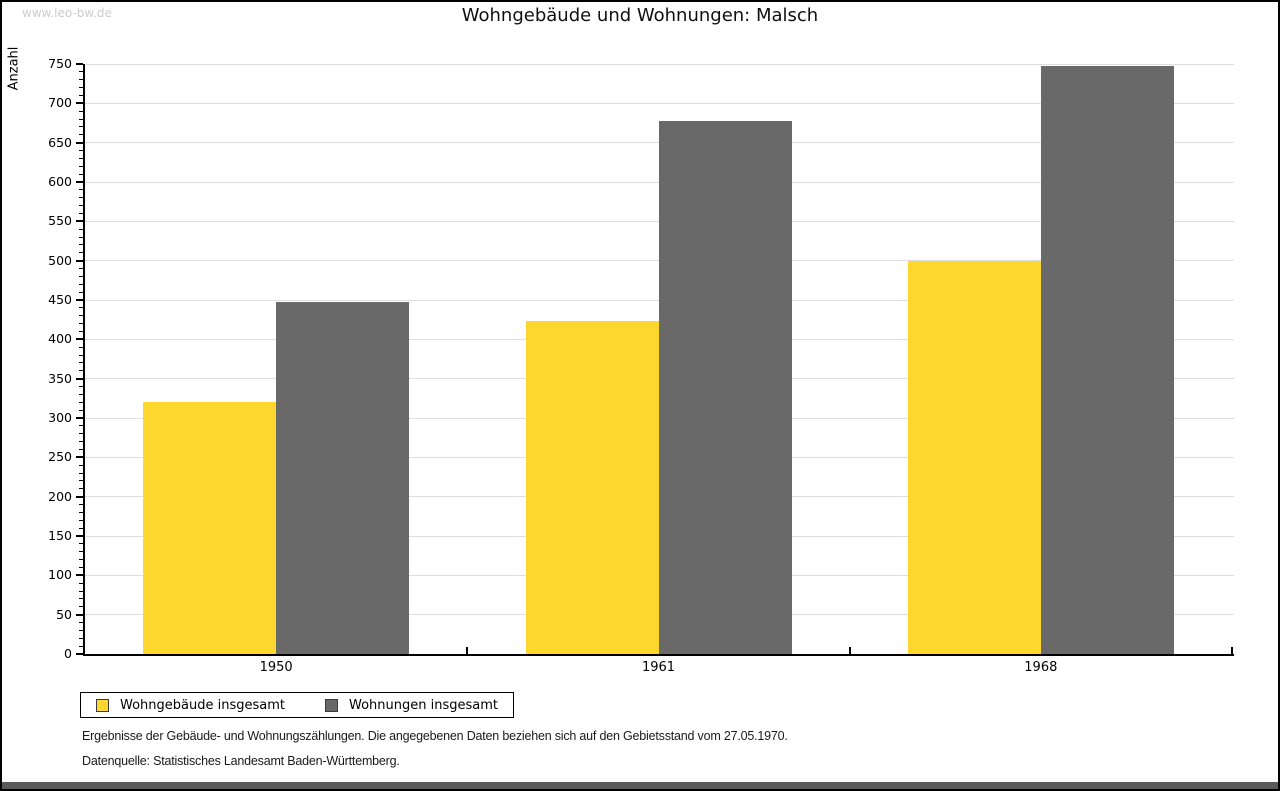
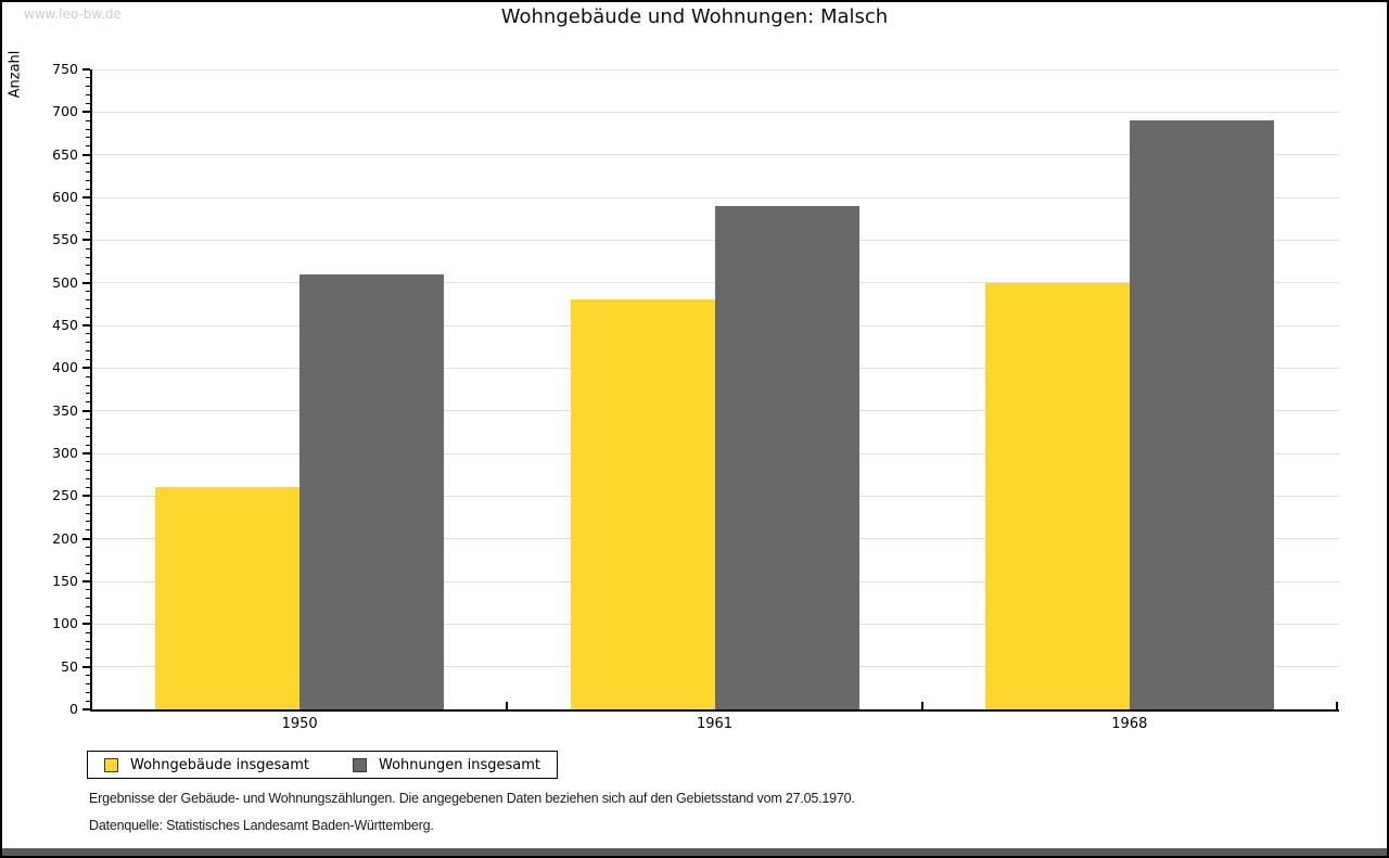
Wohngebäude insgesamt/1950: 320 -> 260
Wohnungen insgesamt/1950: 450 -> 510
Wohngebäude insgesamt/1961: 420 -> 480
Wohnungen insgesamt/1961: 680 -> 590
Wohnungen insgesamt/1968: 750 -> 690
